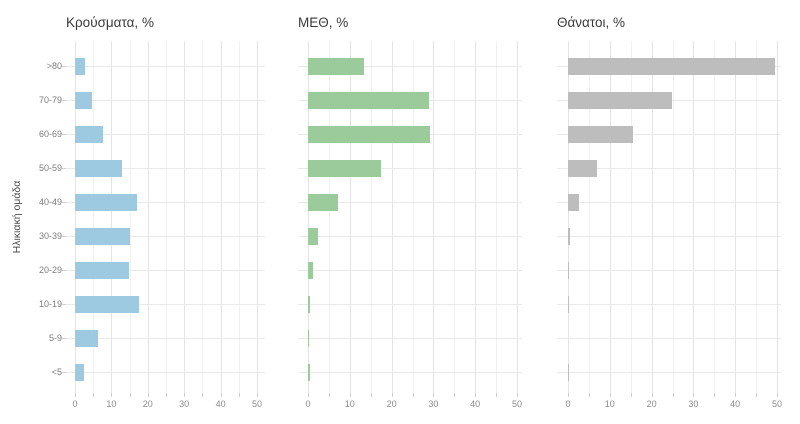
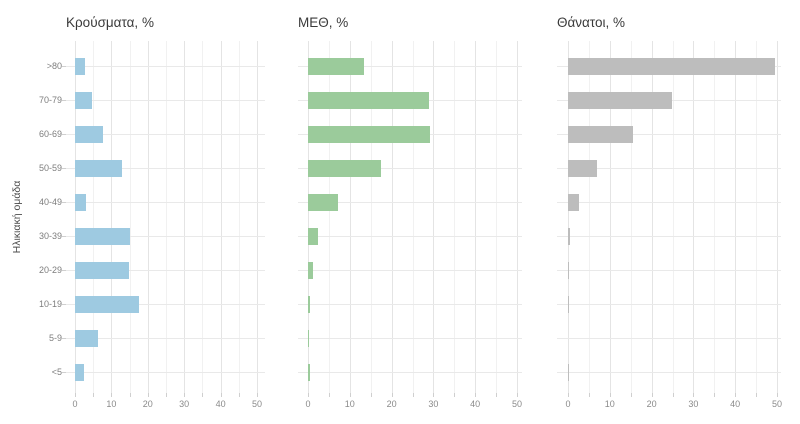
Κρούσματα, %/40-49: 17 -> 3
